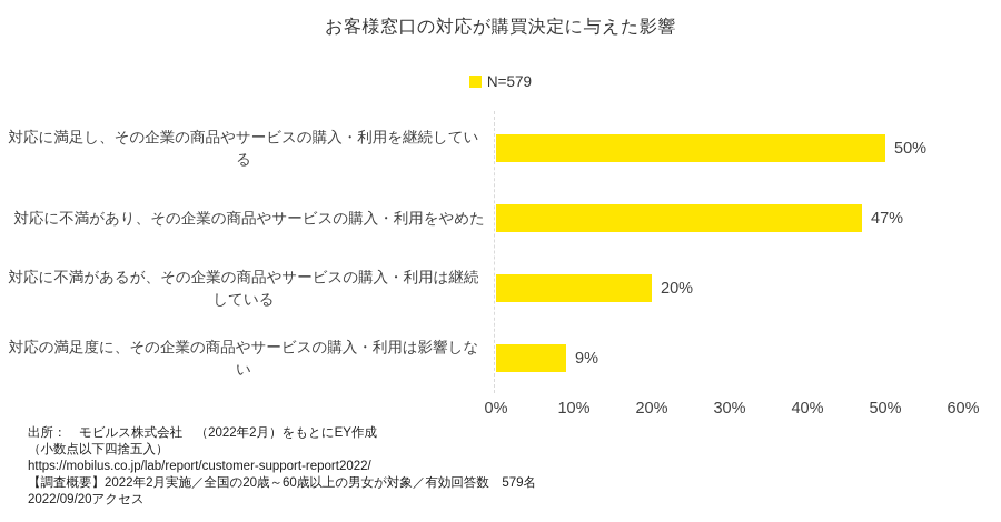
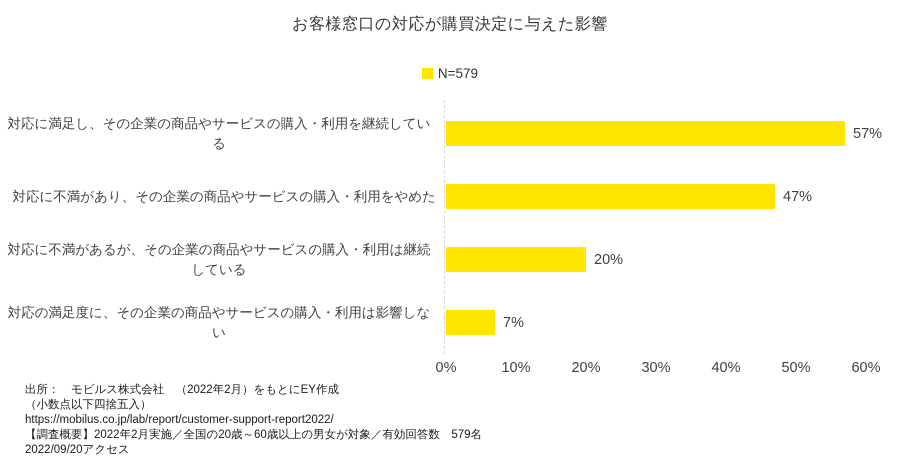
対応に満足し、その企業の商品やサービスの購入・利用を継続している: 50% -> 57%
対応の満足度に、その企業の商品やサービスの購入・利用は影響しない: 9% -> 7%
